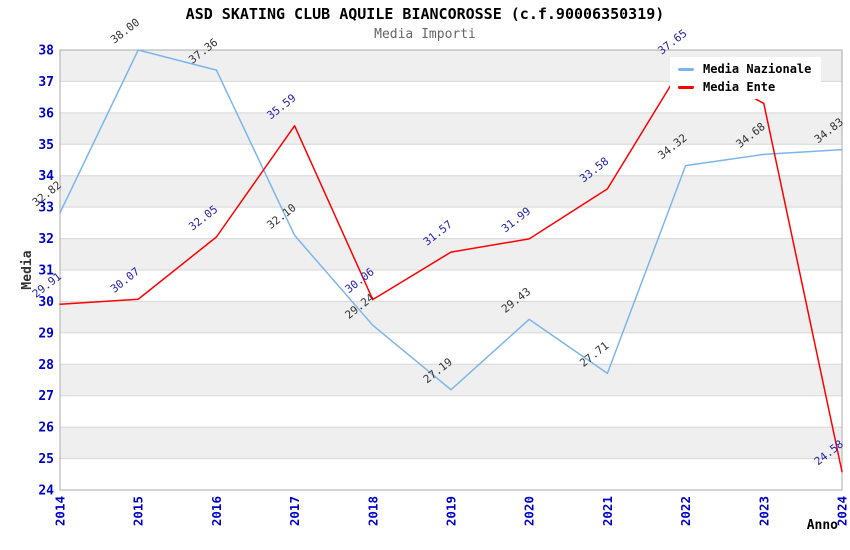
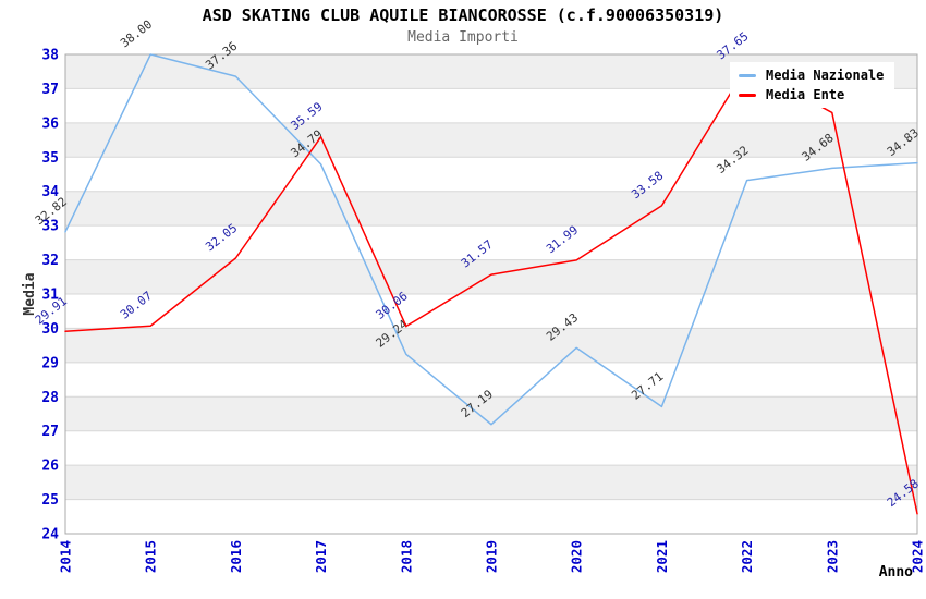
Media Nazionale/2017: 32.10 -> 34.79
